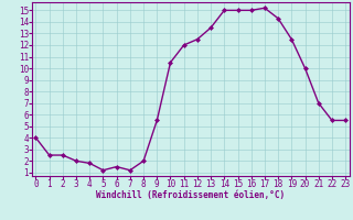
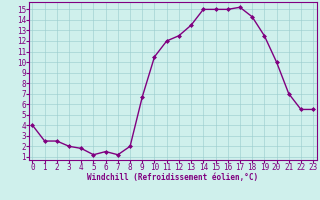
9: 5.5 -> 6.7
